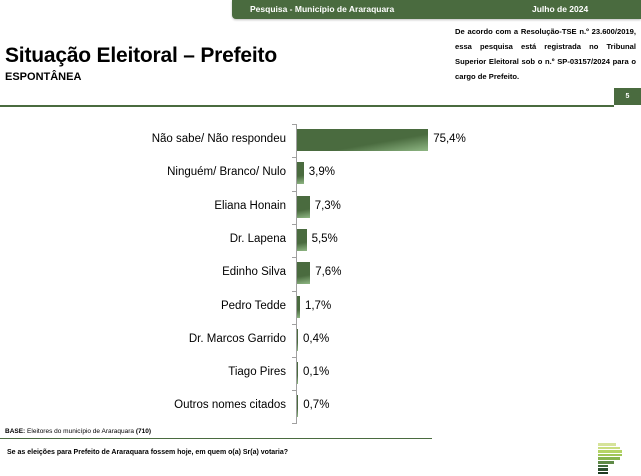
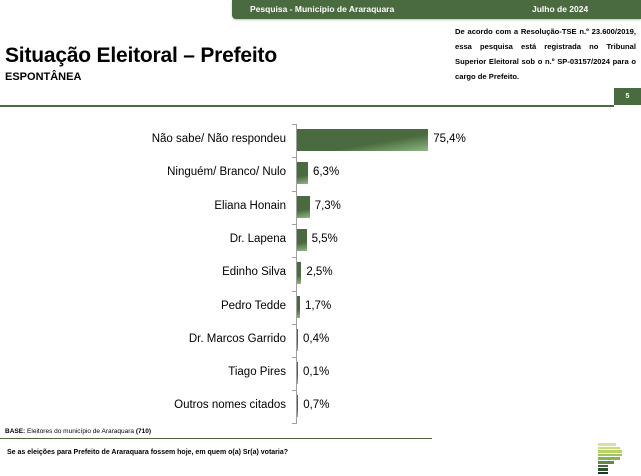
Ninguém/ Branco/ Nulo: 3,9% -> 6,3%
Edinho Silva: 7,6% -> 2,5%
